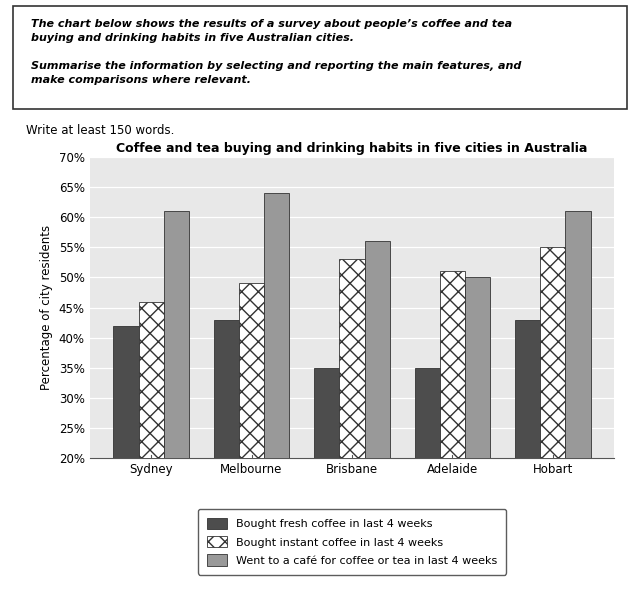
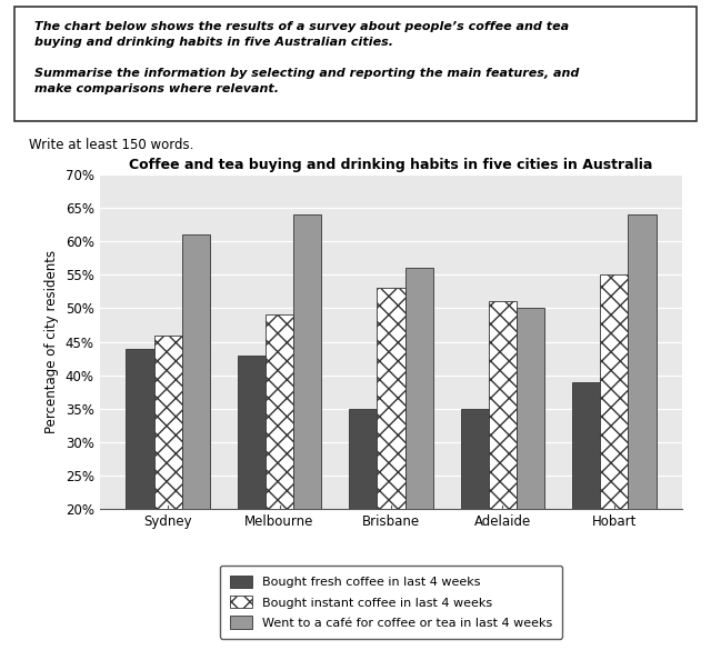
Bought fresh coffee in last 4 weeks/Sydney: 42% -> 44%
Bought fresh coffee in last 4 weeks/Hobart: 43% -> 39%
Went to a café for coffee or tea in last 4 weeks/Hobart: 61% -> 64%
